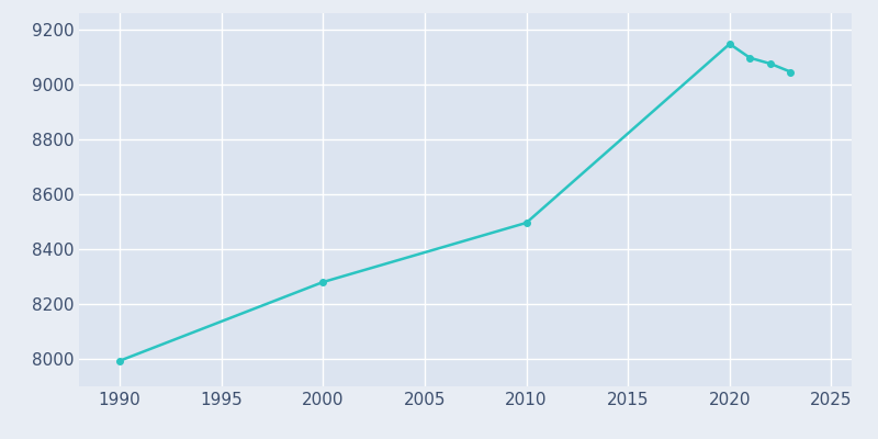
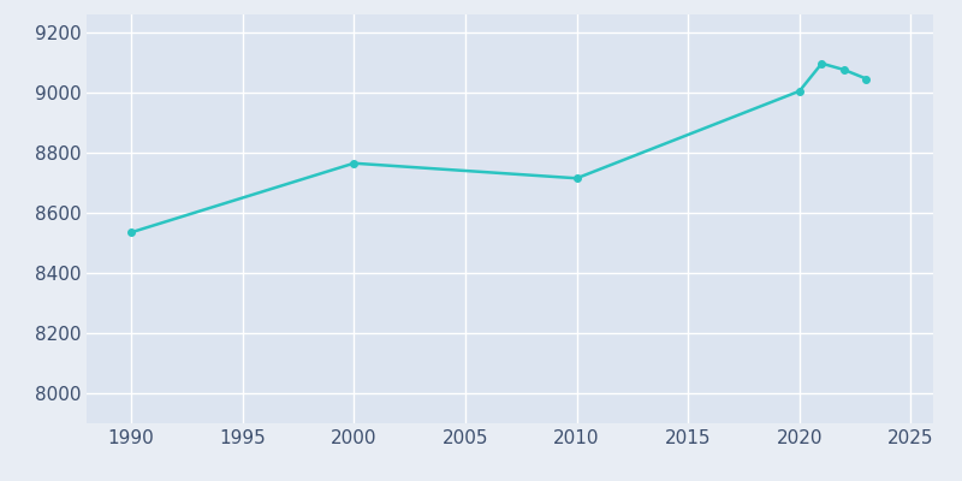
1990: 7993 -> 8535
2000: 8280 -> 8765
2010: 8496 -> 8715
2020: 9148 -> 9005
